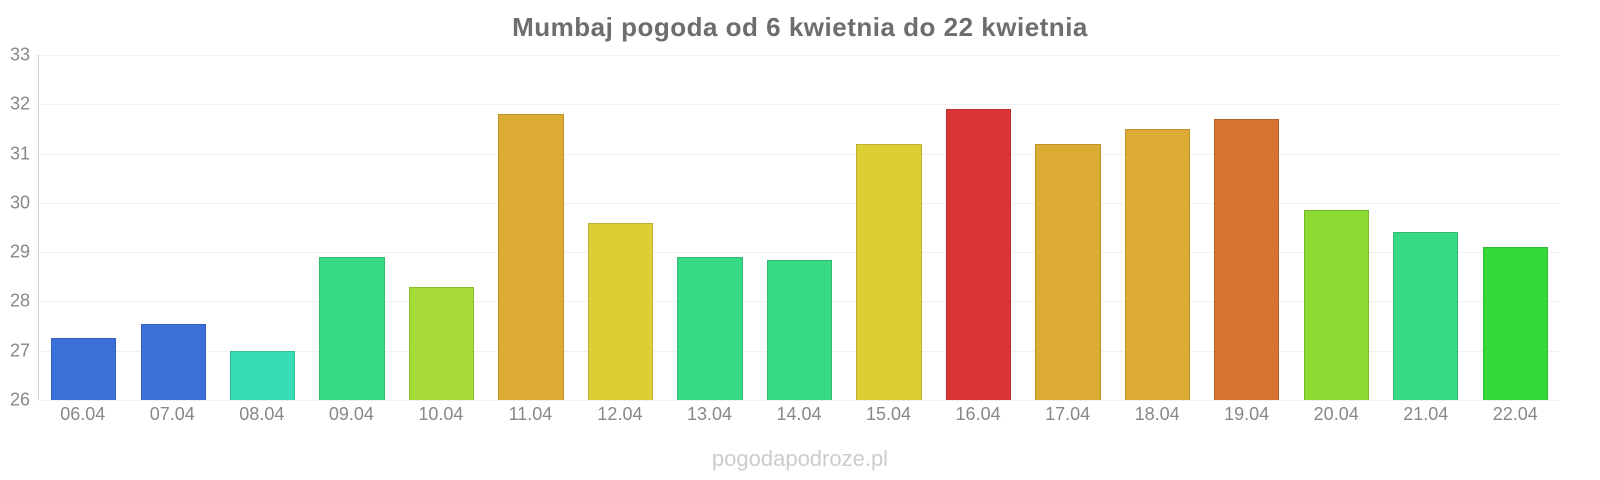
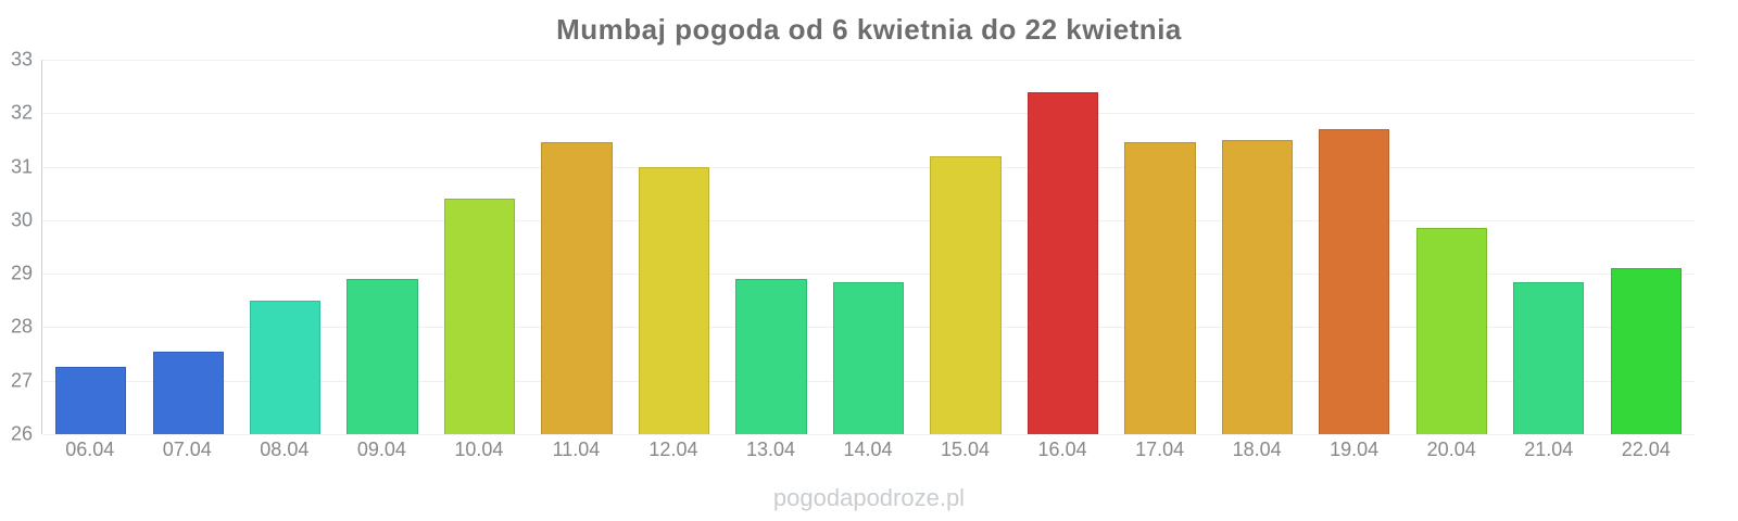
08.04: 27.0 -> 28.5
10.04: 28.3 -> 30.4
11.04: 31.8 -> 31.4
12.04: 29.6 -> 31.0
16.04: 31.9 -> 32.4
17.04: 31.2 -> 31.4
21.04: 29.4 -> 28.9
